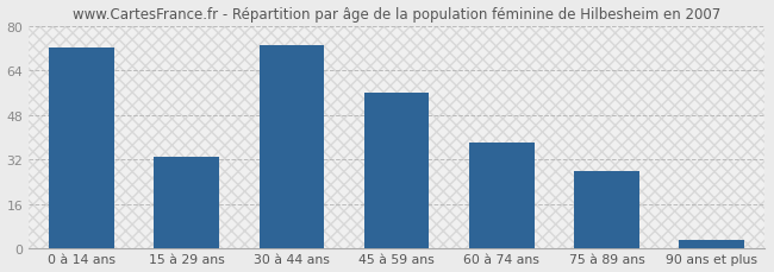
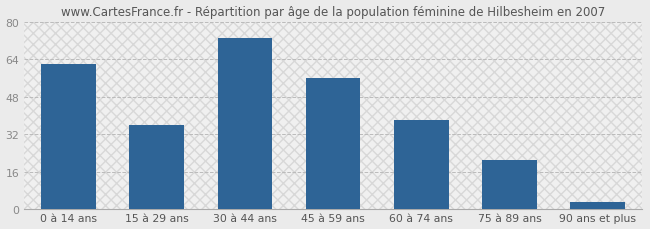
0 à 14 ans: 72 -> 62
15 à 29 ans: 33 -> 36
75 à 89 ans: 28 -> 21
